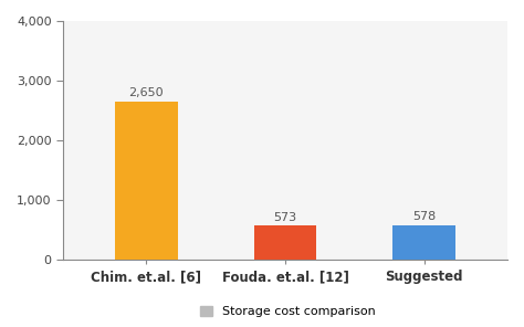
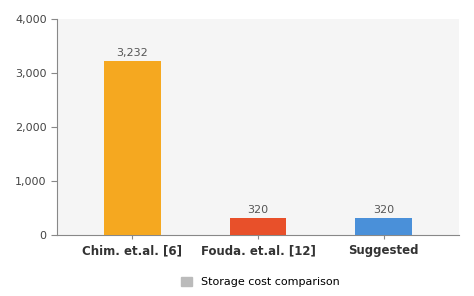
Chim. et.al. [6]: 2,650 -> 3,232
Fouda. et.al. [12]: 573 -> 320
Suggested: 578 -> 320
